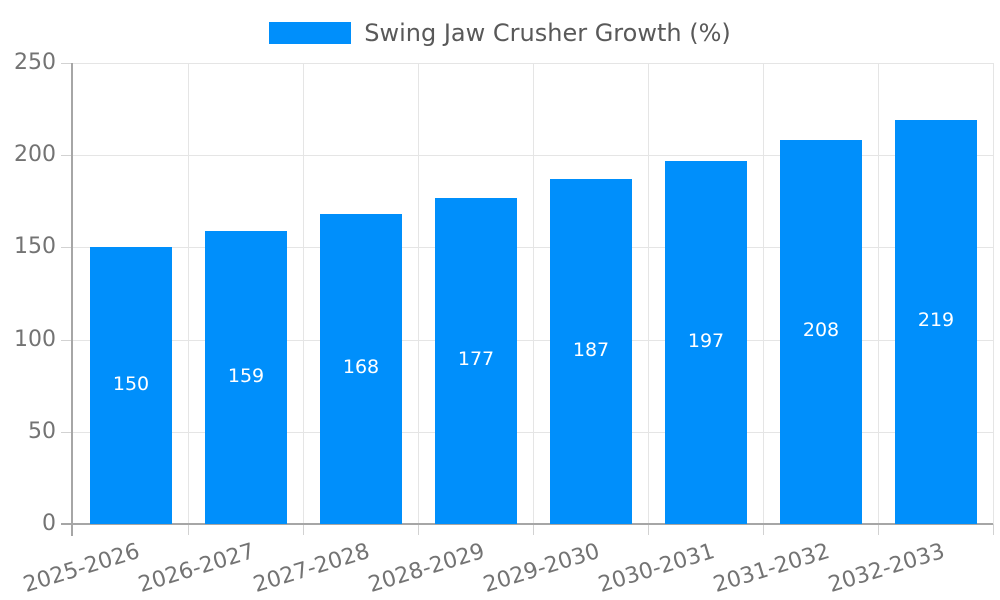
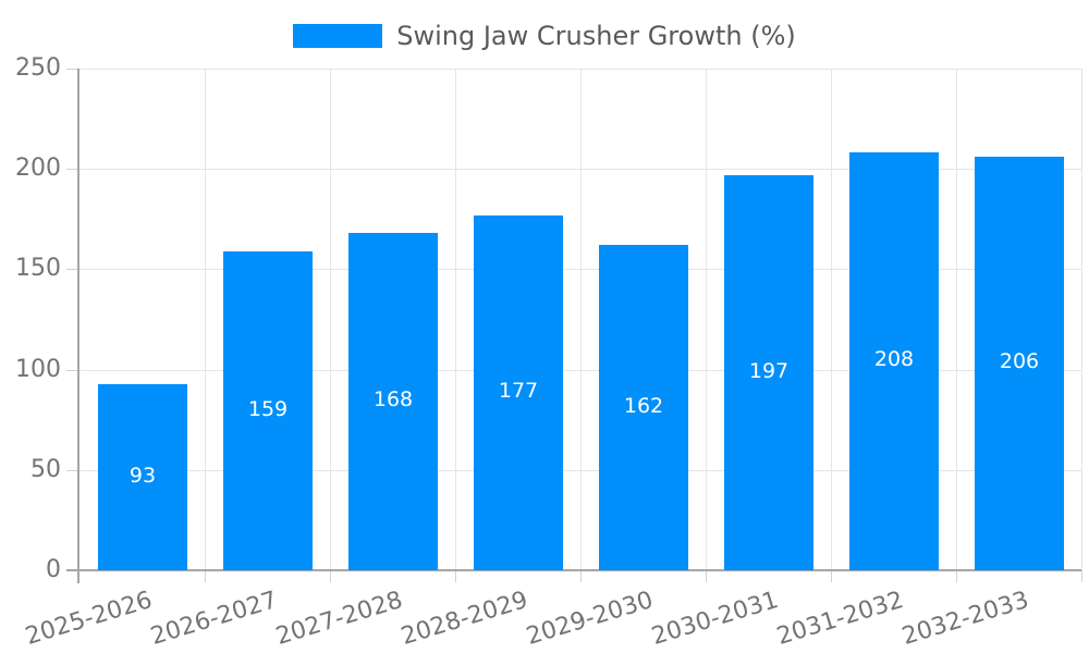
2025-2026: 150 -> 93
2029-2030: 187 -> 162
2032-2033: 219 -> 206
